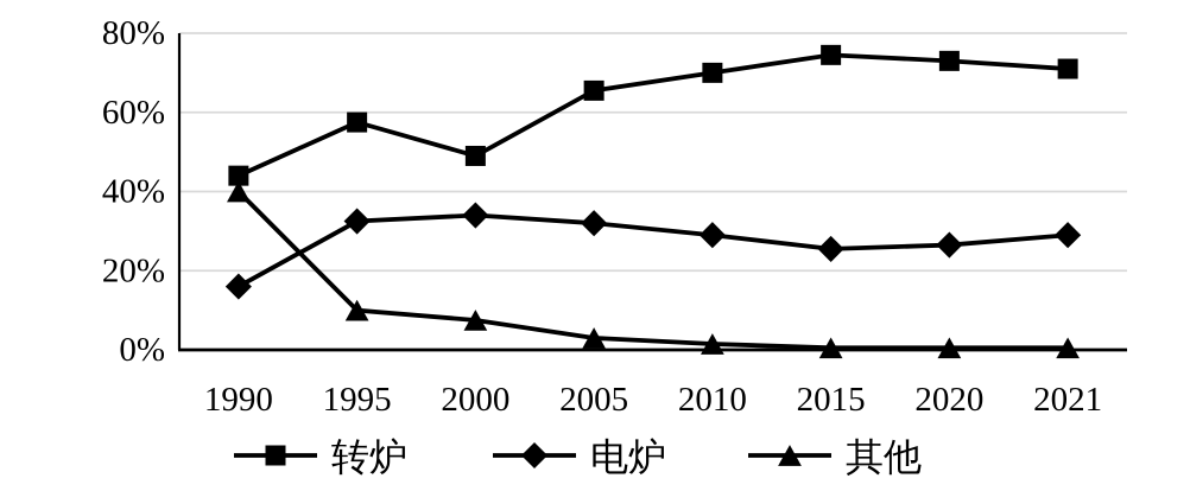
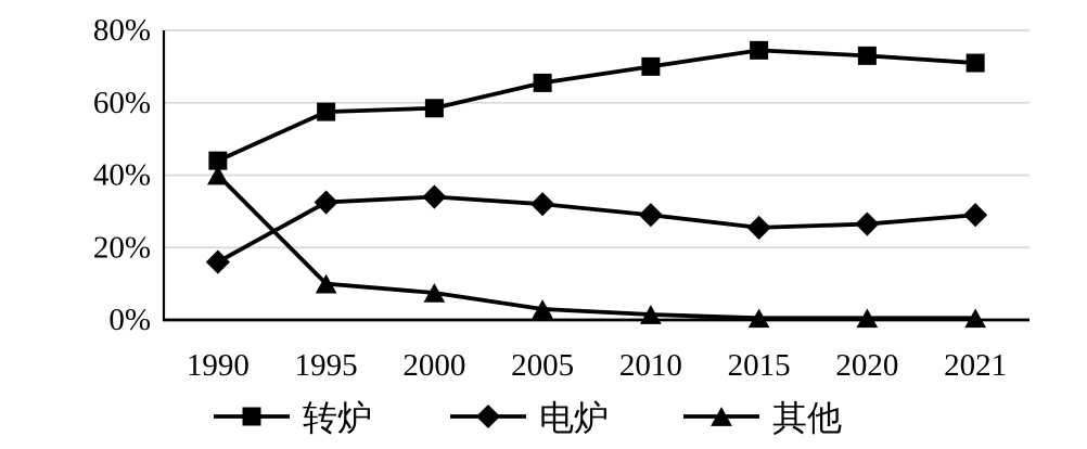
转炉/2000: 49% -> 58%
